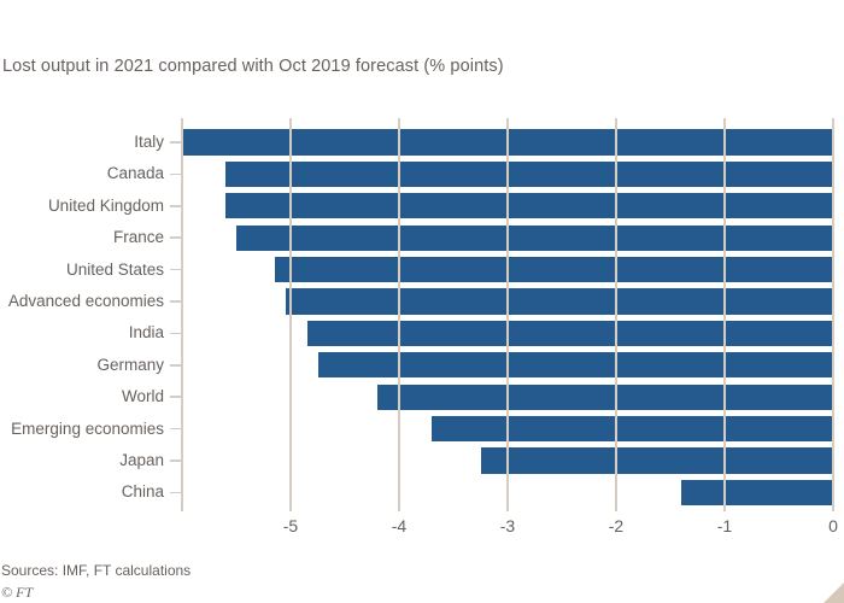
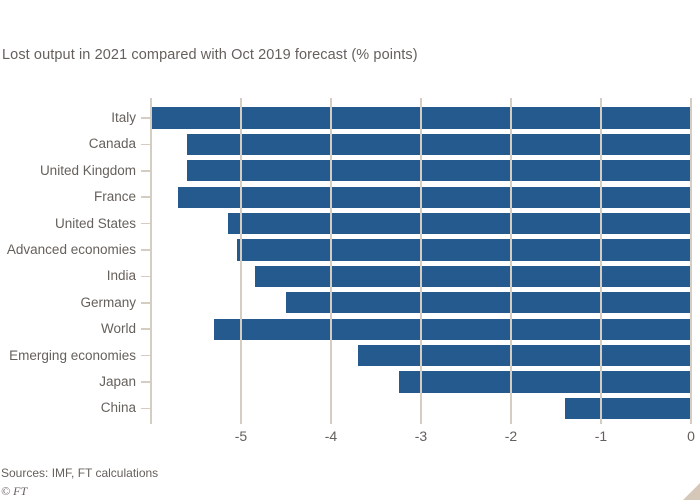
France: -5.5 -> -5.7
Germany: -4.8 -> -4.5
World: -4.2 -> -5.3
